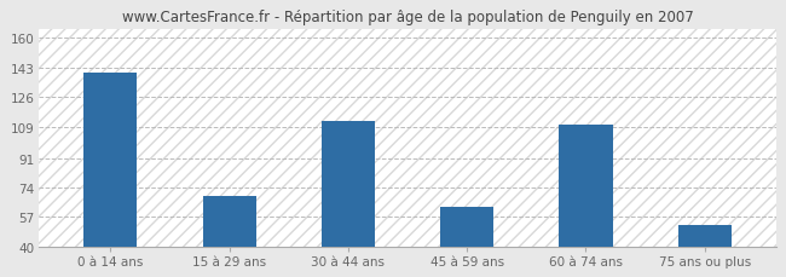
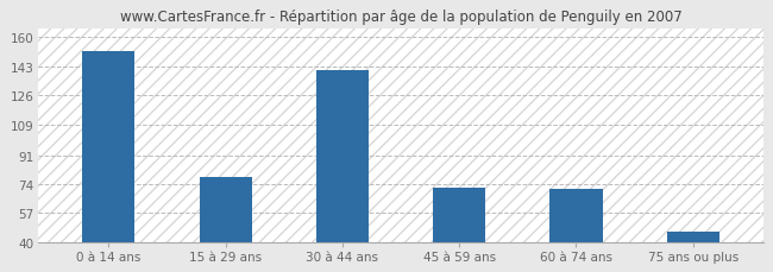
0 à 14 ans: 140 -> 152
15 à 29 ans: 69 -> 78
30 à 44 ans: 112 -> 141
45 à 59 ans: 63 -> 72
60 à 74 ans: 110 -> 71
75 ans ou plus: 52 -> 46
